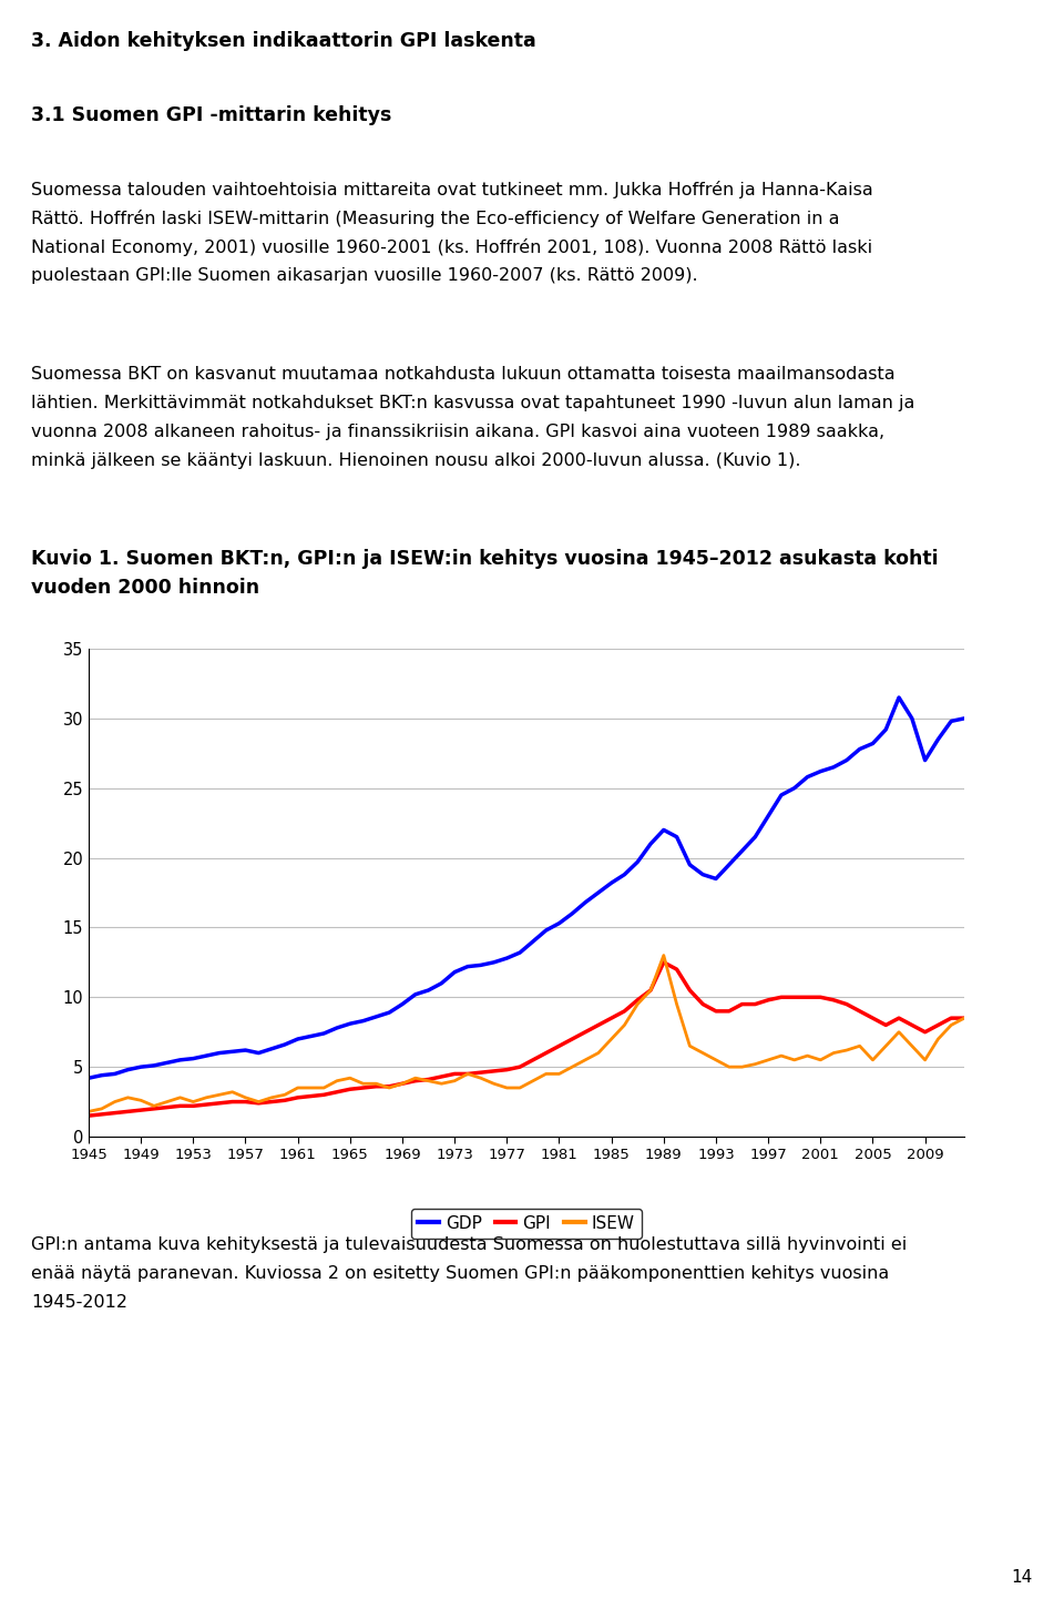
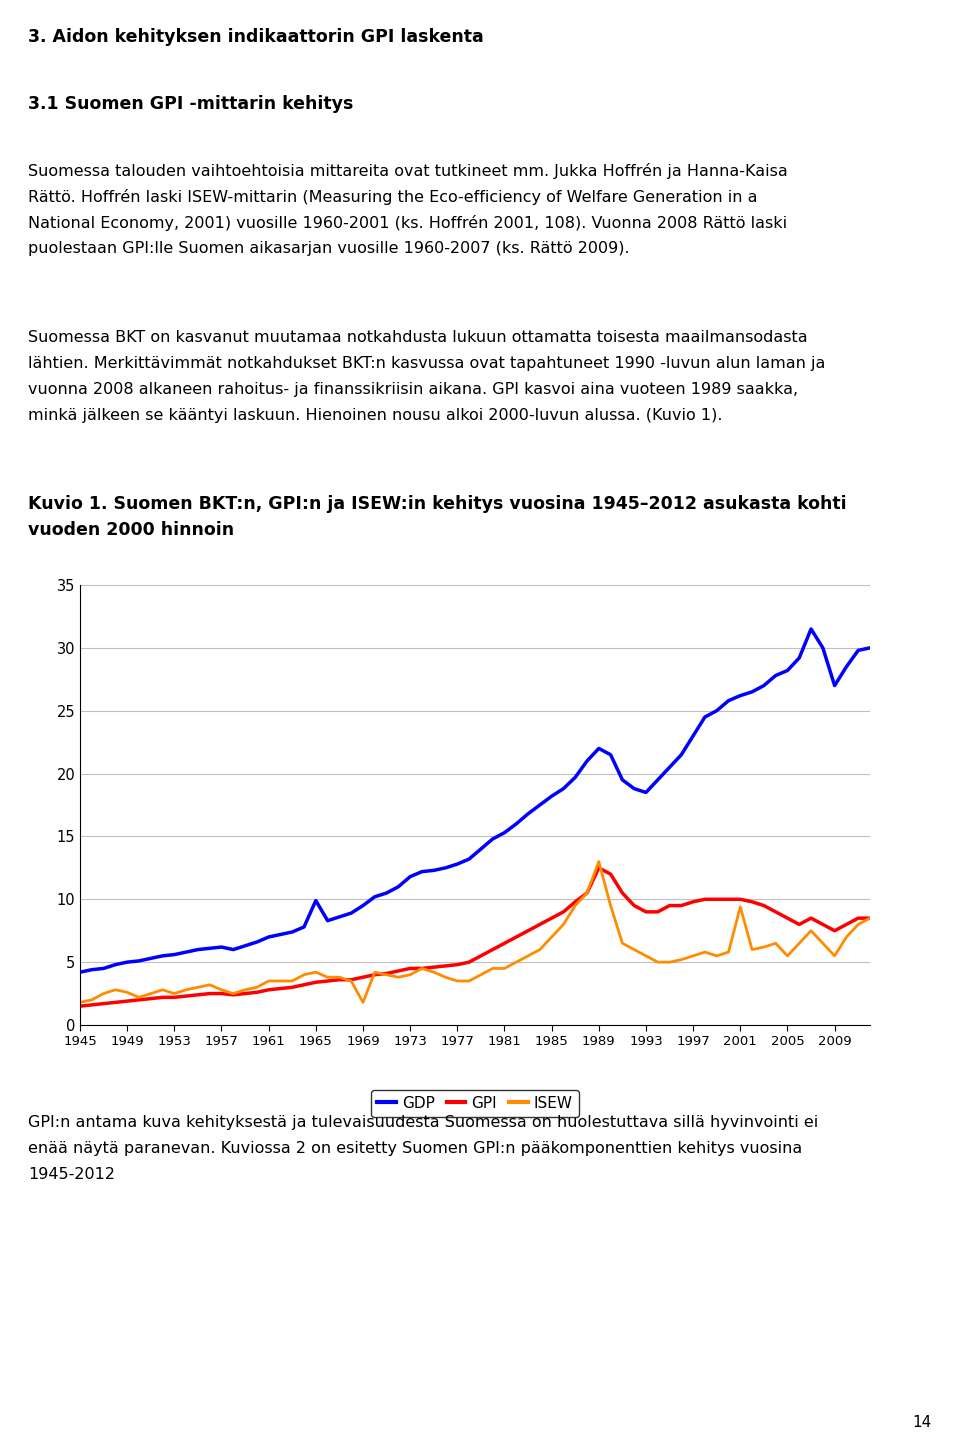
GDP/1965: 8.1 -> 9.9
ISEW/1969: 3.8 -> 1.8
ISEW/2001: 5.5 -> 9.4
